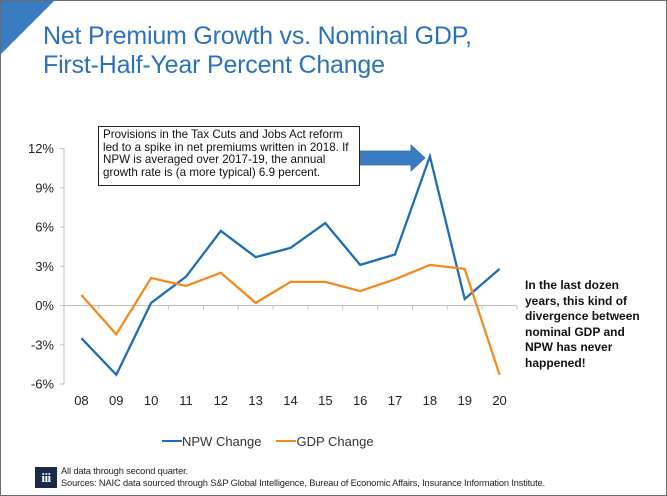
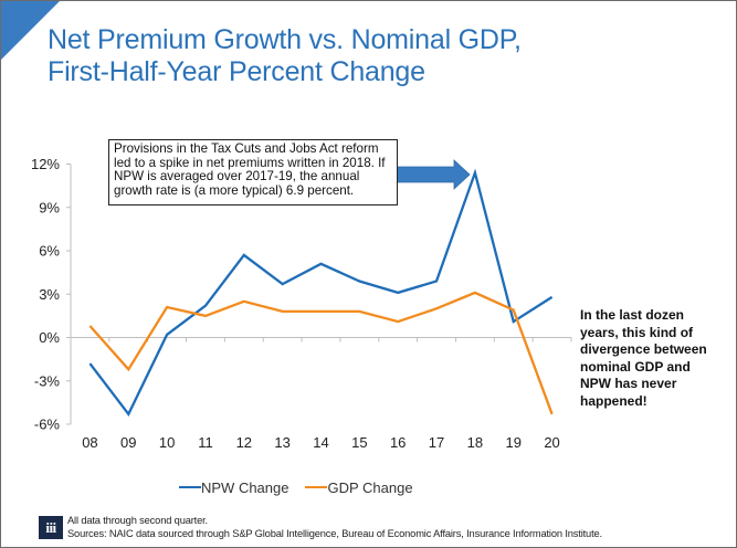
NPW Change/08: -2.5% -> -1.8%
GDP Change/13: 0.2% -> 1.8%
NPW Change/14: 4.4% -> 5.1%
NPW Change/15: 6.3% -> 3.9%
NPW Change/19: 0.5% -> 1.1%
GDP Change/19: 2.8% -> 1.9%
